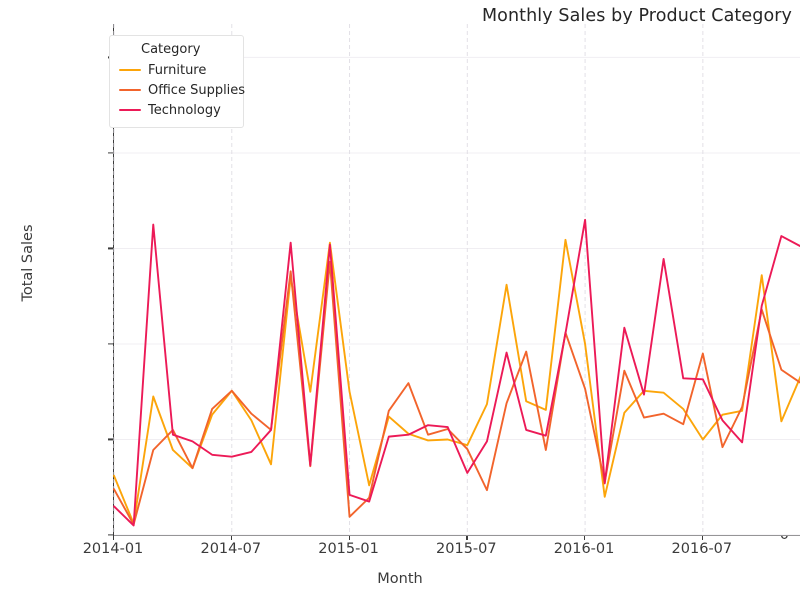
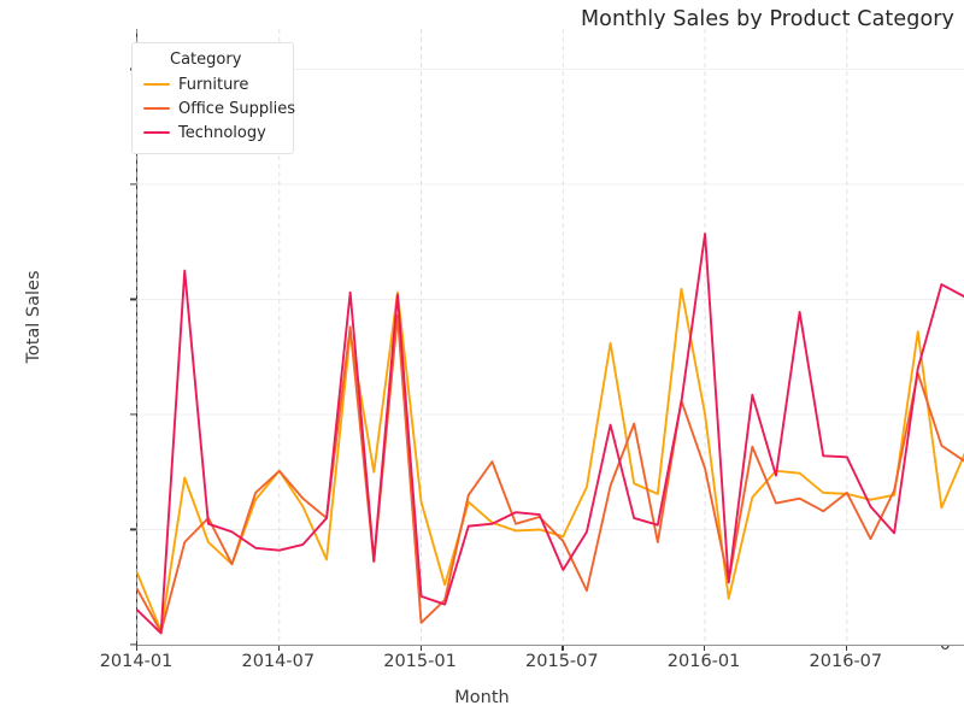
Furniture/2015-01: 15000 -> 12000
Technology/2016-01: 33000 -> 36000
Furniture/2016-07: 10000 -> 13000
Office Supplies/2016-07: 19000 -> 13000
